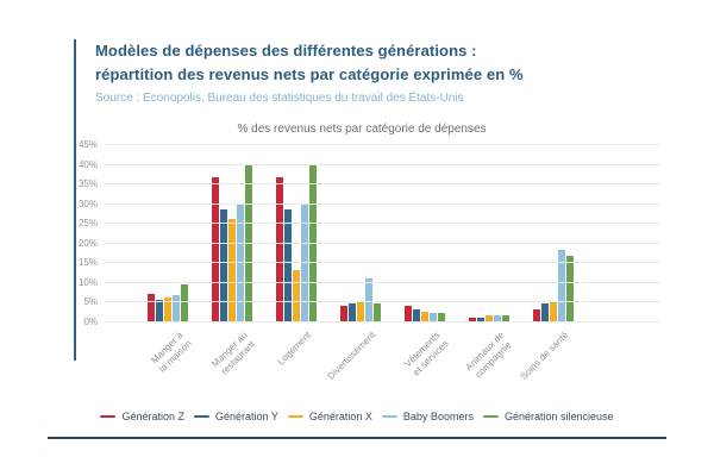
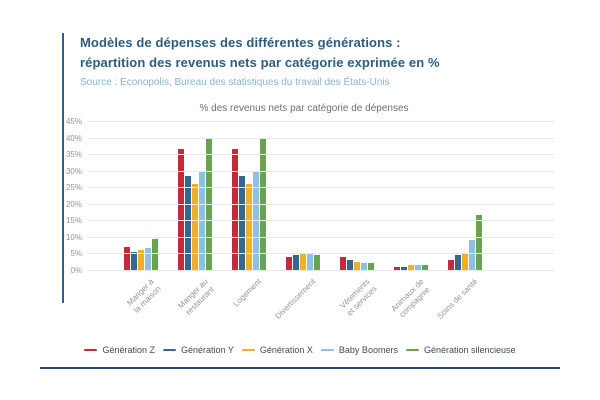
Génération X/Logement: 13% -> 26%
Baby Boomers/Divertissement: 11% -> 5%
Baby Boomers/Soins de santé: 18% -> 9%
